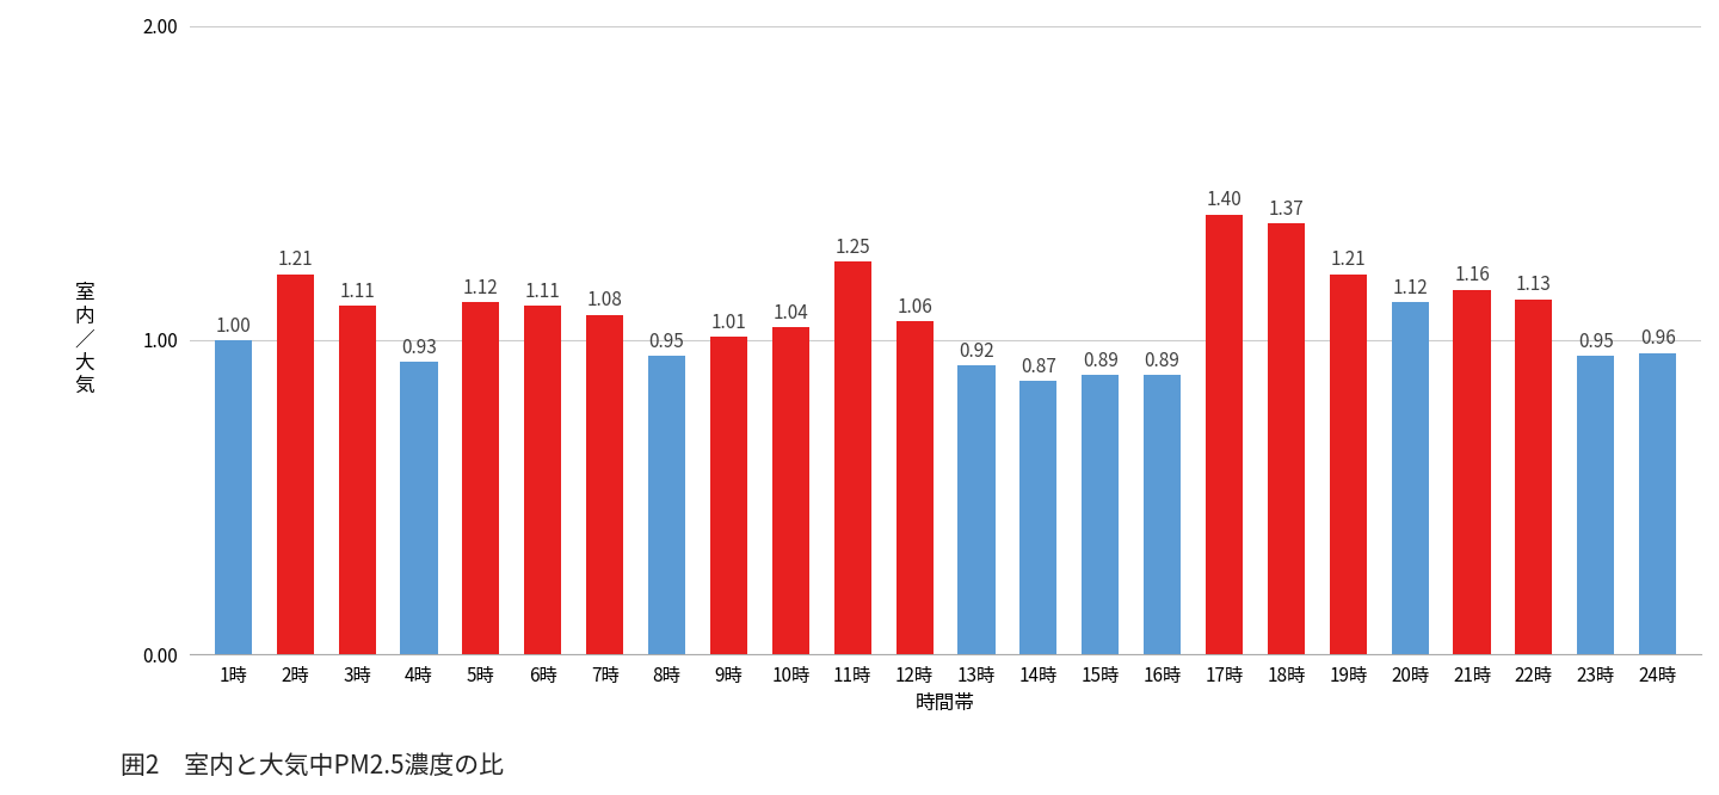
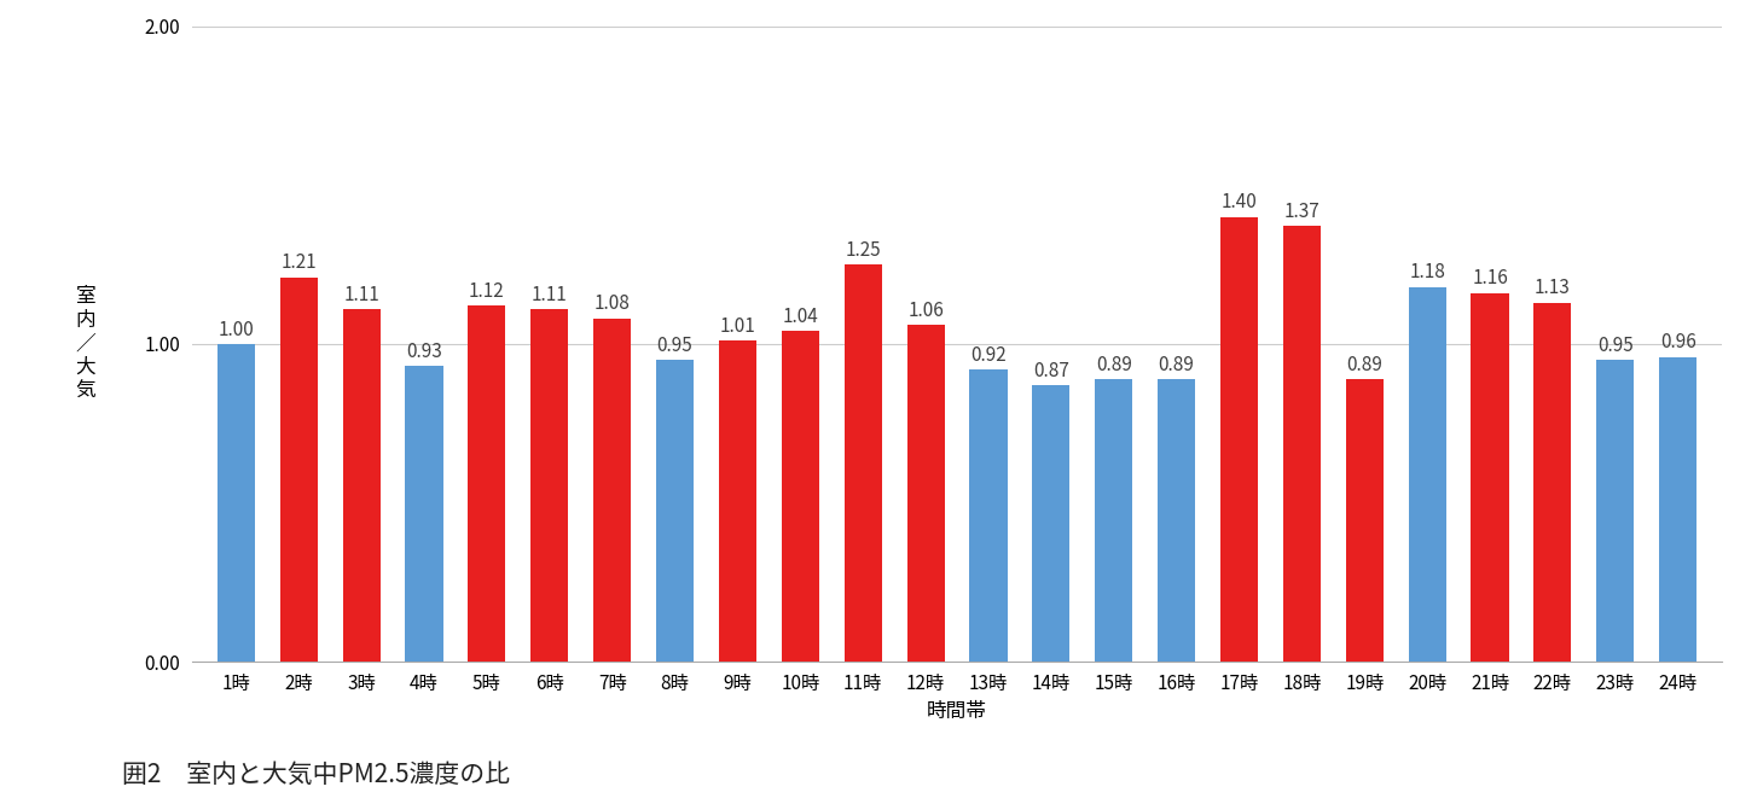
19時: 1.21 -> 0.89
20時: 1.12 -> 1.18
